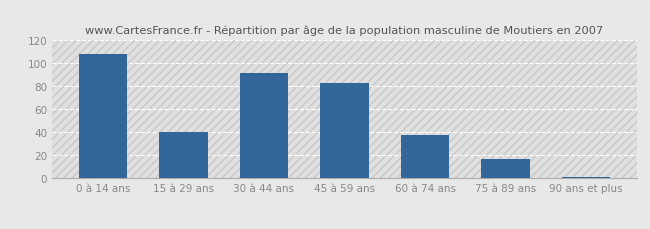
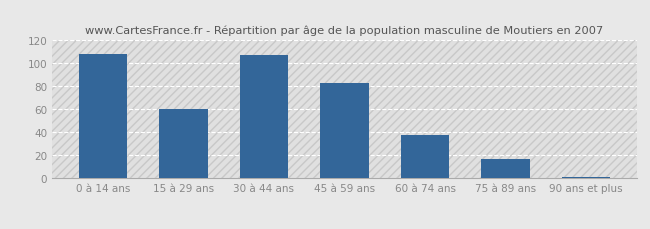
15 à 29 ans: 40 -> 60
30 à 44 ans: 92 -> 107
